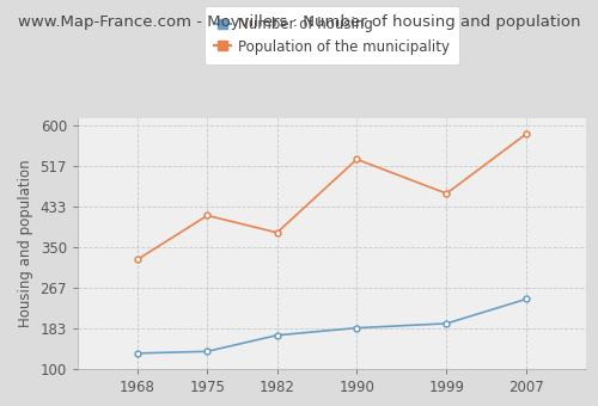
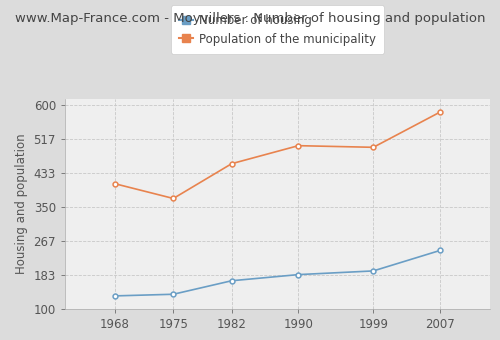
Population of the municipality/1968: 325 -> 407
Population of the municipality/1975: 415 -> 371
Population of the municipality/1982: 380 -> 456
Population of the municipality/1990: 530 -> 500
Population of the municipality/1999: 460 -> 496
